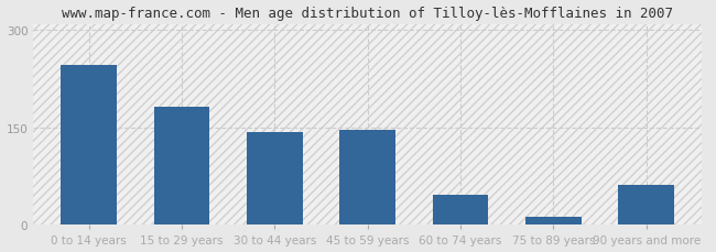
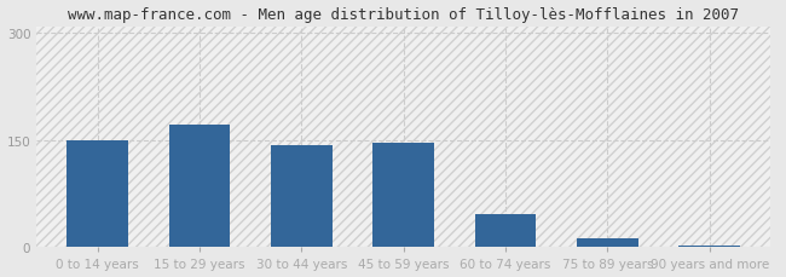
0 to 14 years: 246 -> 149
15 to 29 years: 182 -> 172
90 years and more: 62 -> 2
